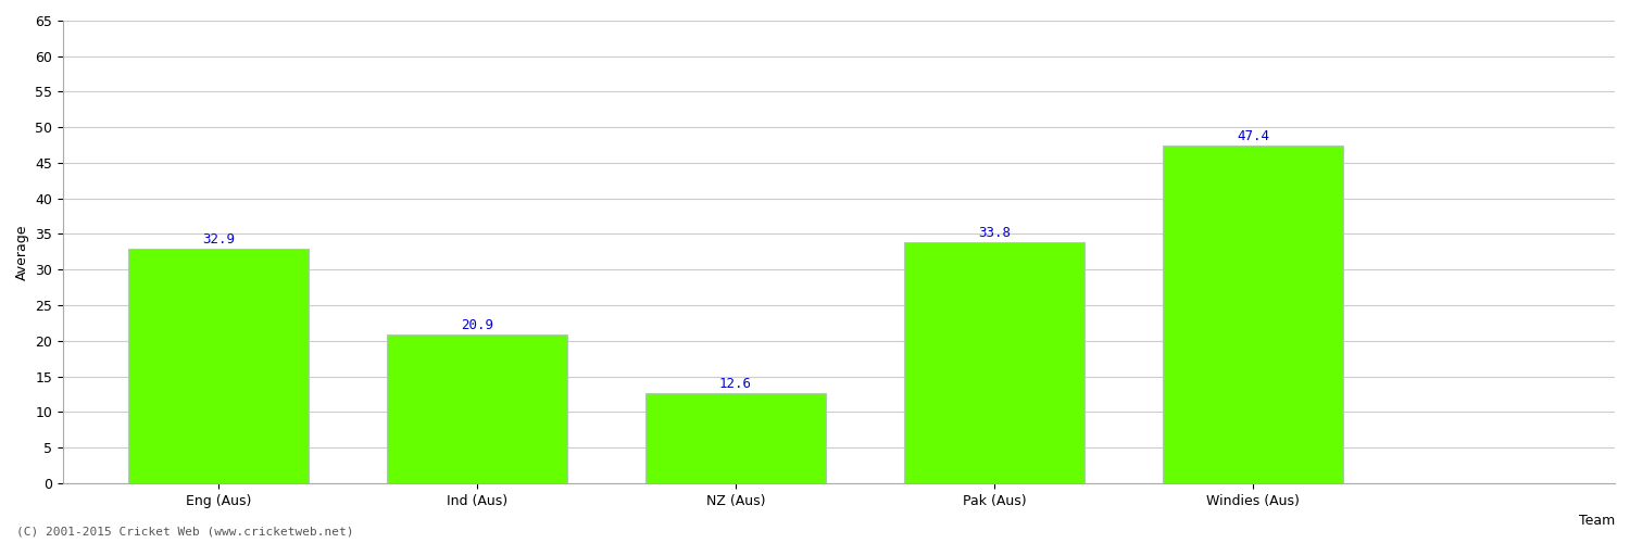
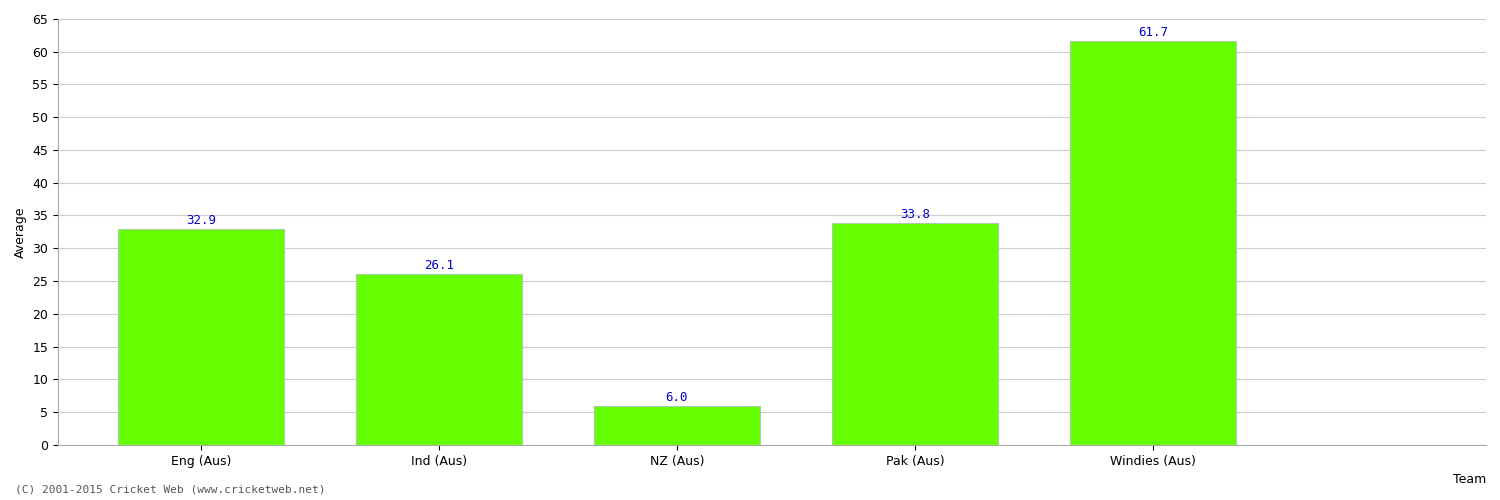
Ind (Aus): 20.9 -> 26.1
NZ (Aus): 12.6 -> 6.0
Windies (Aus): 47.4 -> 61.7
